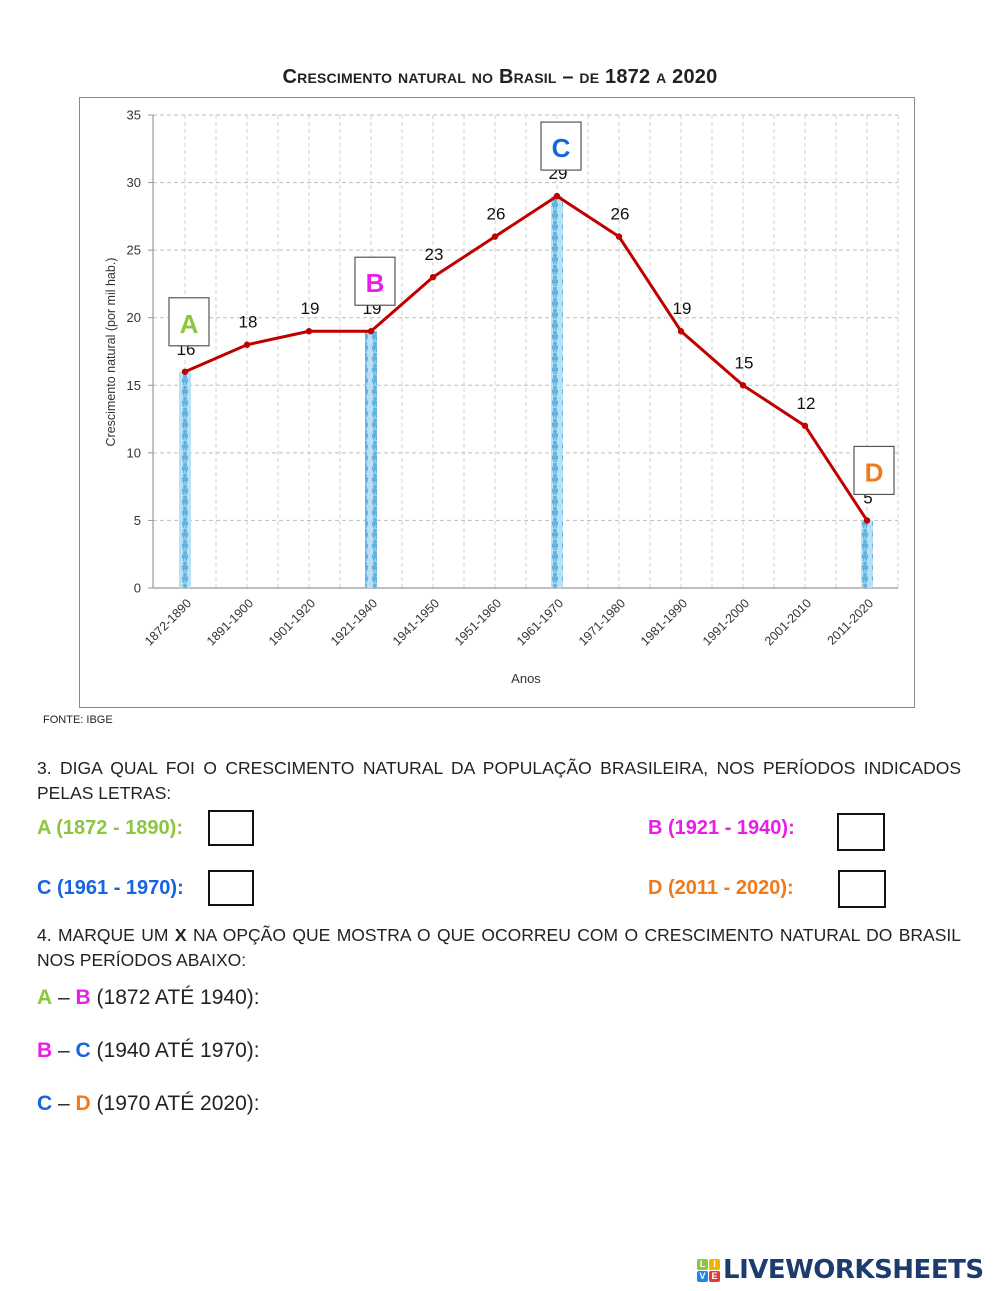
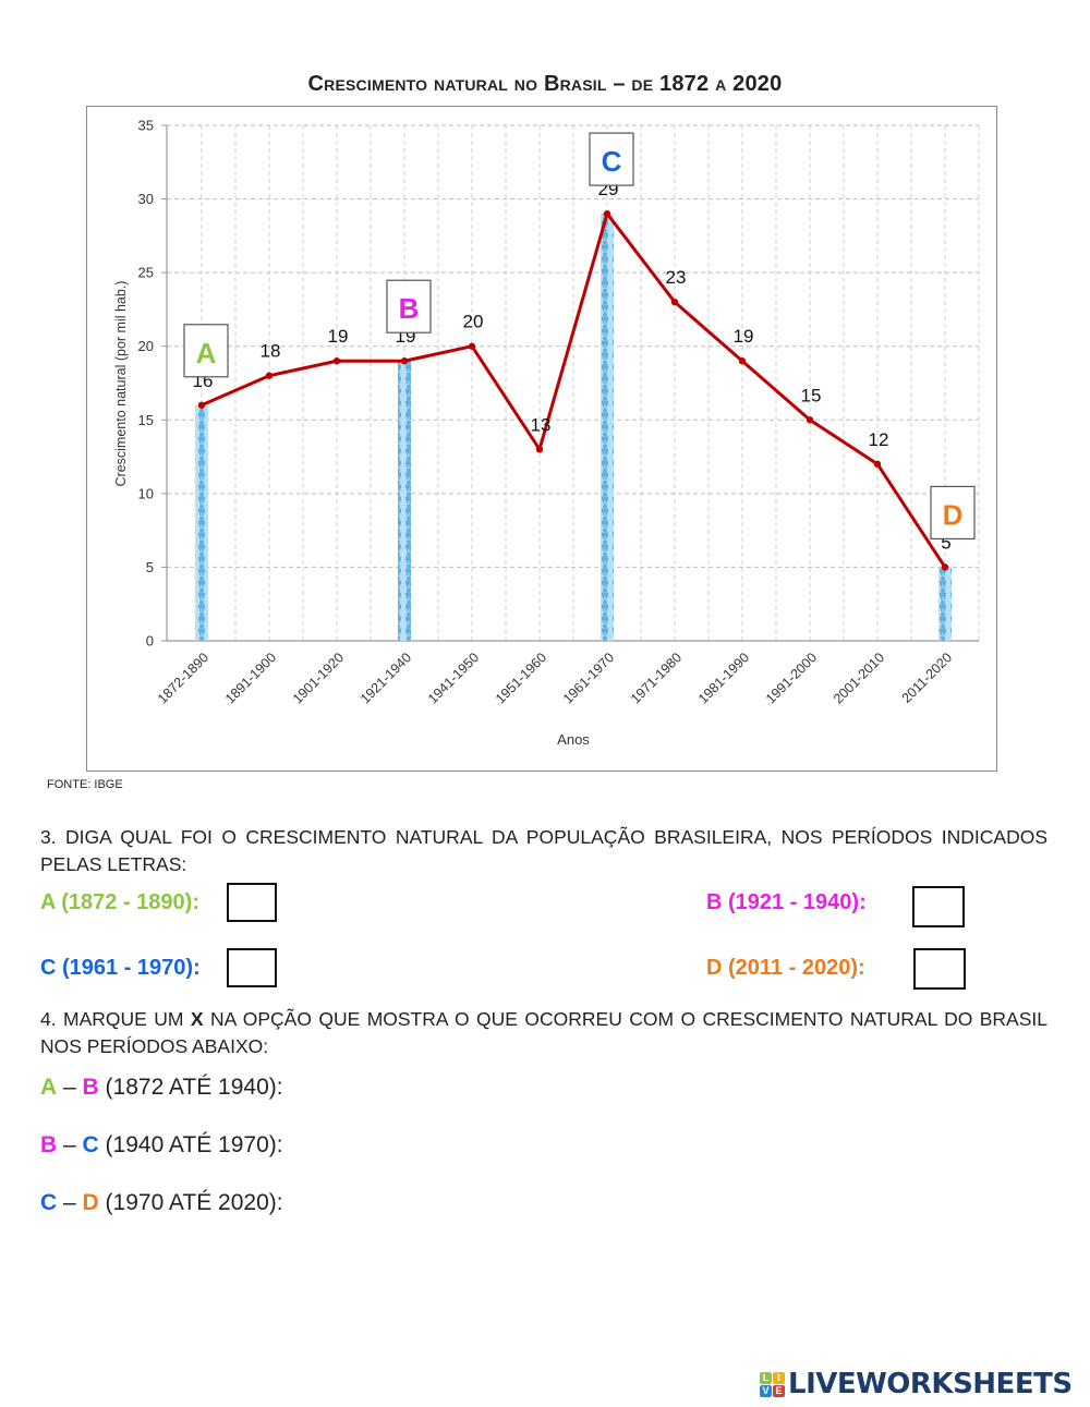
1941-1950: 23 -> 20
1951-1960: 26 -> 13
1971-1980: 26 -> 23
